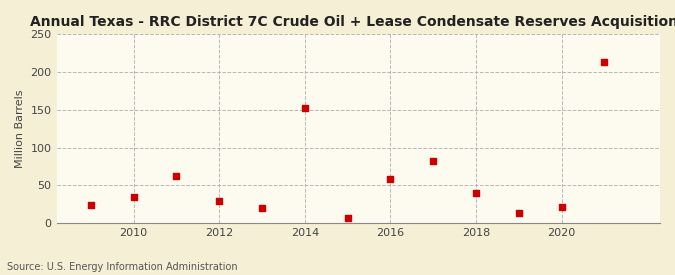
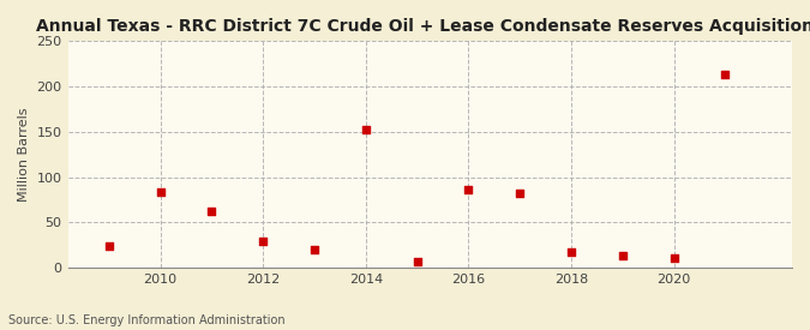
2010: 34 -> 83
2016: 58 -> 86
2018: 40 -> 17
2020: 22 -> 11
